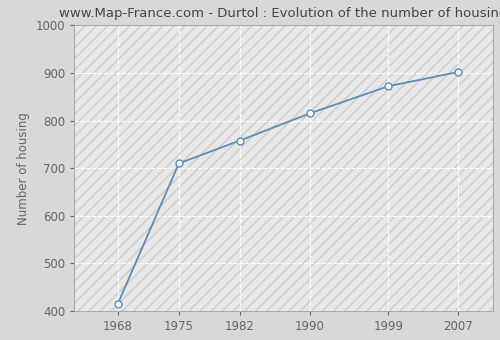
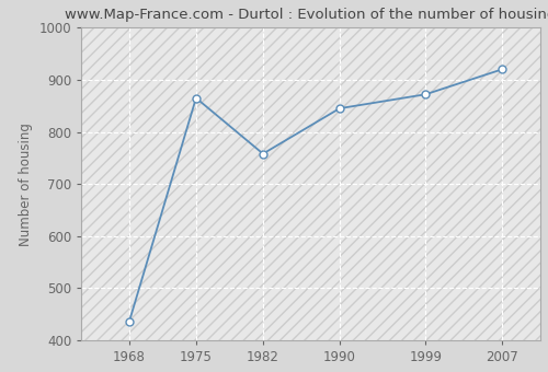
1968: 415 -> 435
1975: 710 -> 865
1990: 815 -> 845
2007: 902 -> 920
